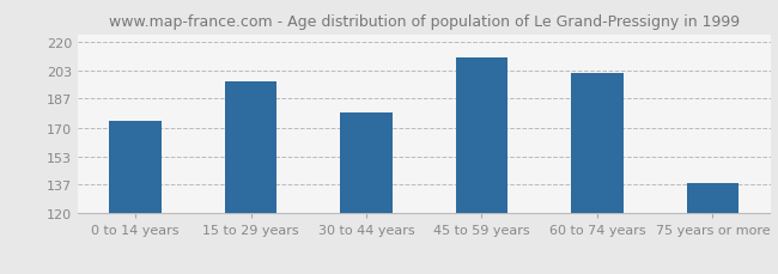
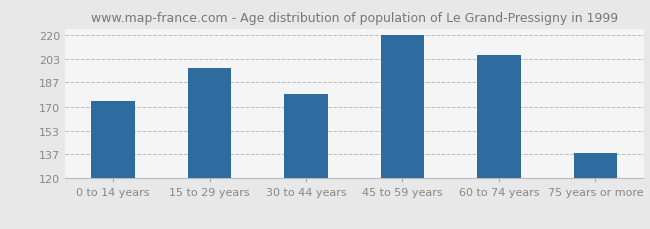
45 to 59 years: 211 -> 220
60 to 74 years: 202 -> 206
